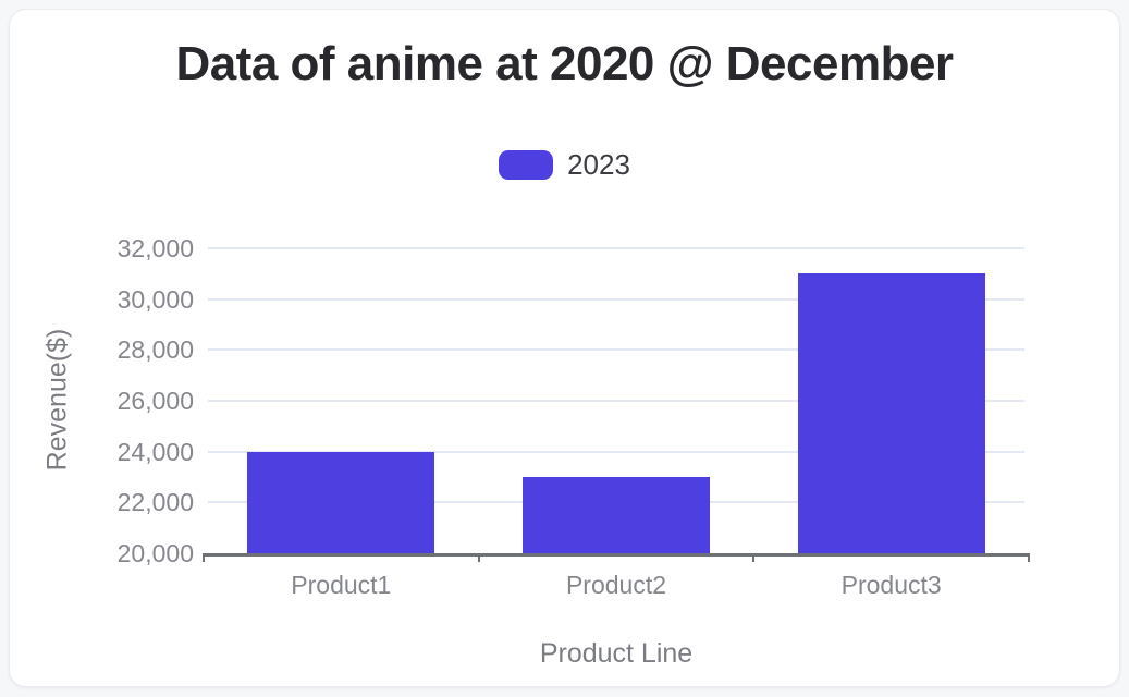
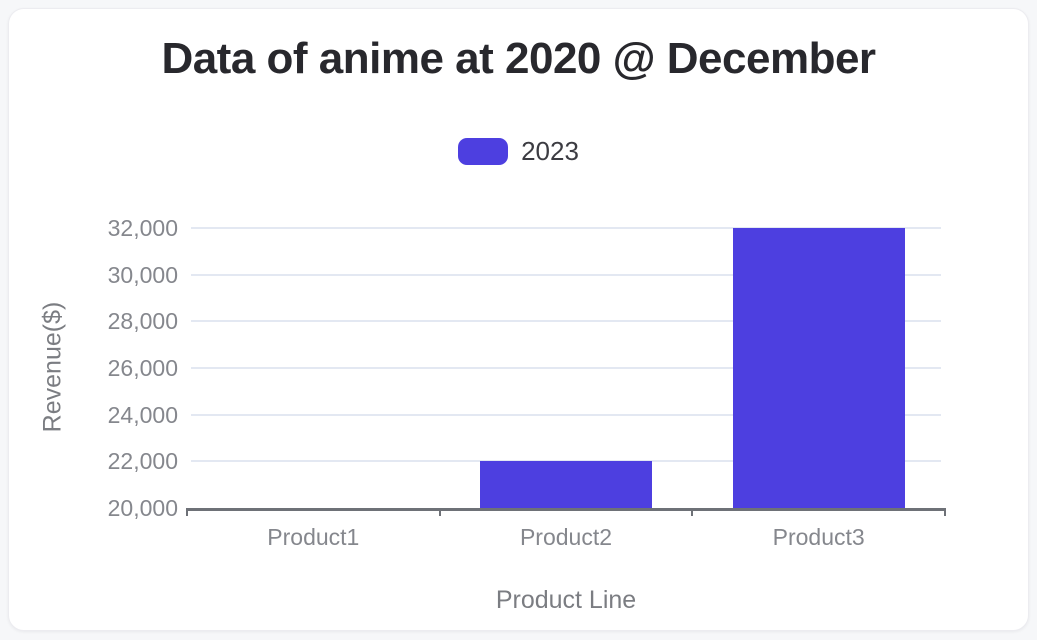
Product1: 24000 -> 20000
Product2: 23000 -> 22000
Product3: 31000 -> 32000
